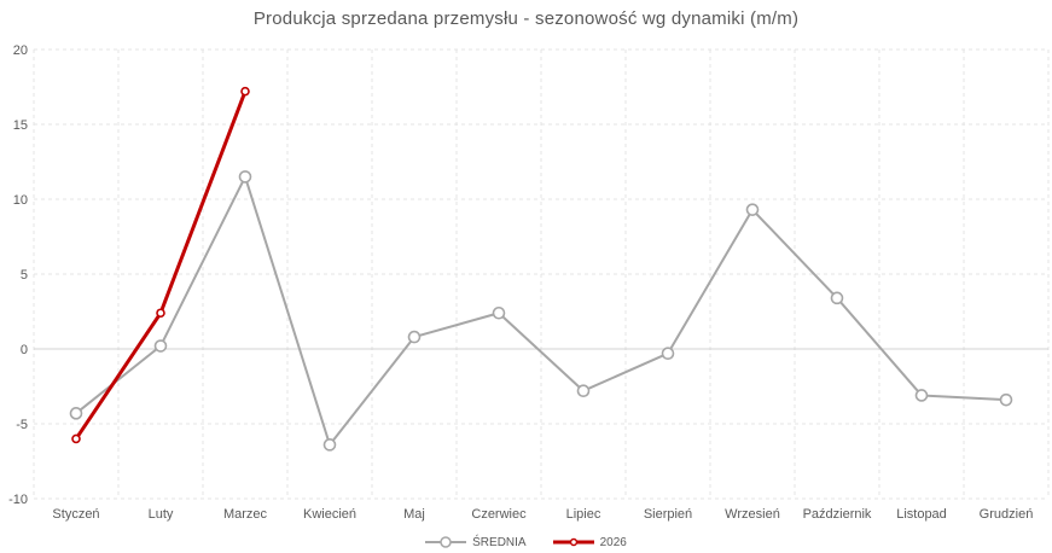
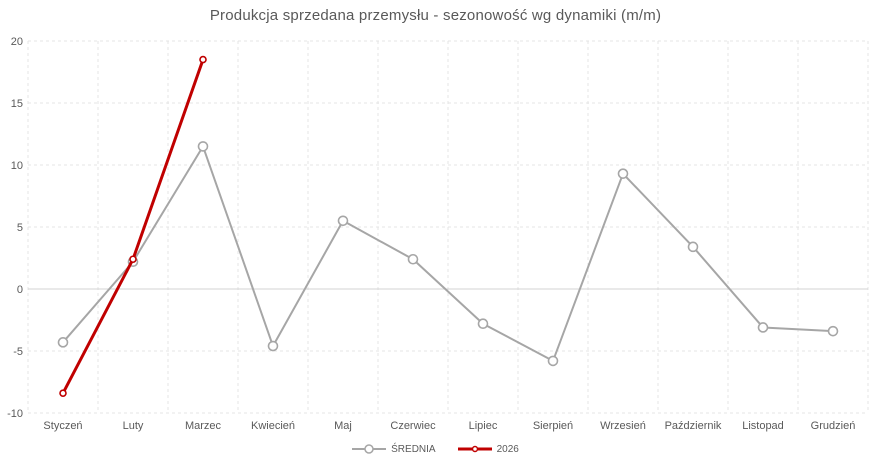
2026/Styczeń: -6.0 -> -8.4
ŚREDNIA/Luty: 0.2 -> 2.2
2026/Marzec: 17.2 -> 18.5
ŚREDNIA/Kwiecień: -6.4 -> -4.6
ŚREDNIA/Maj: 0.8 -> 5.5
ŚREDNIA/Sierpień: -0.3 -> -5.8
